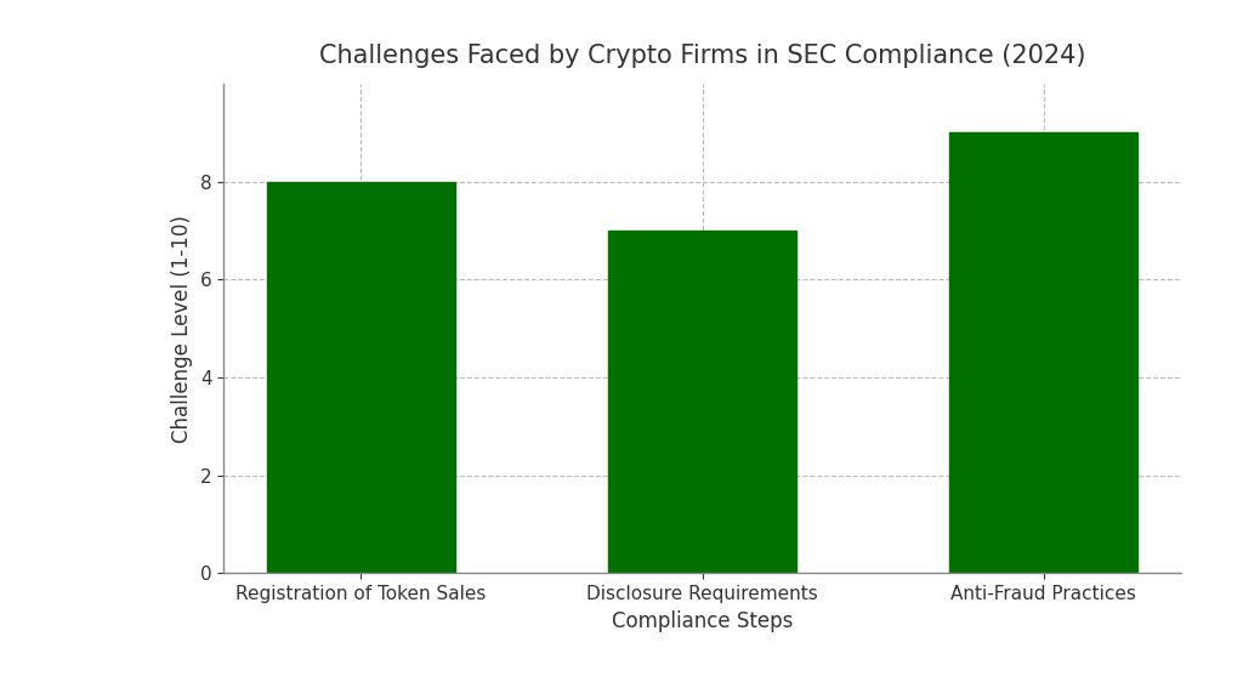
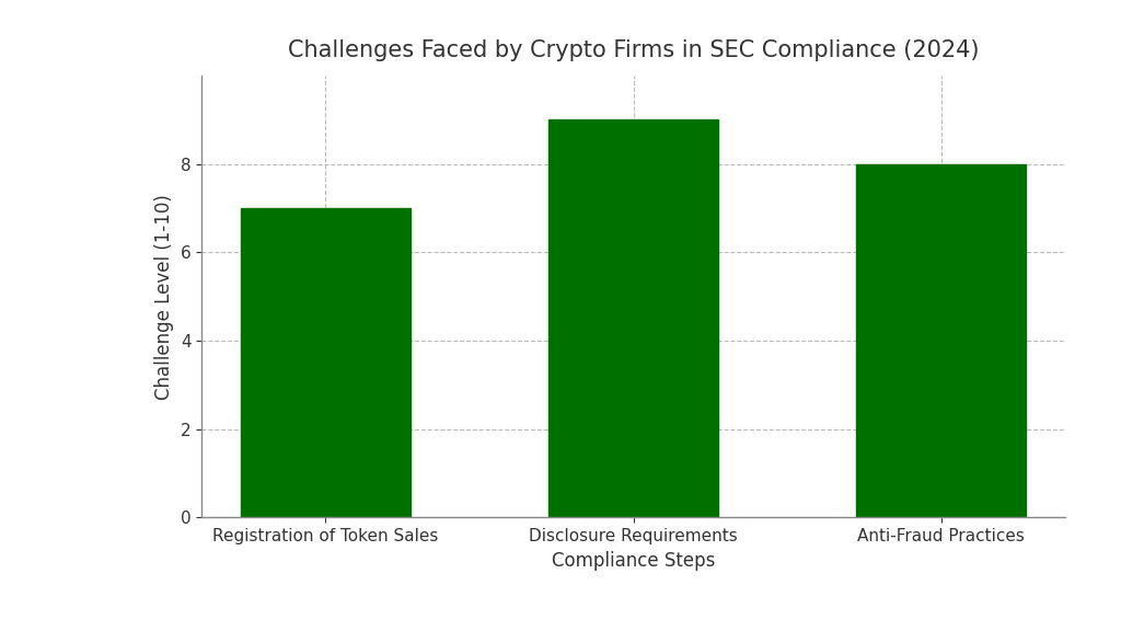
Registration of Token Sales: 8 -> 7
Disclosure Requirements: 7 -> 9
Anti-Fraud Practices: 9 -> 8
